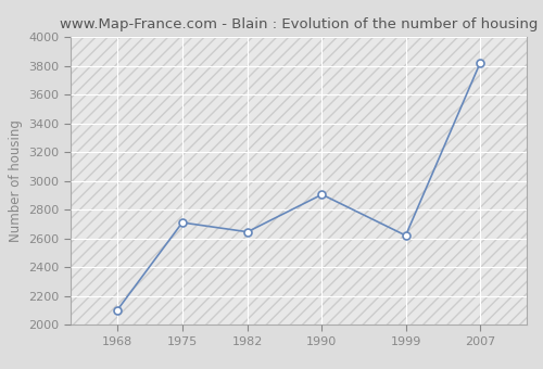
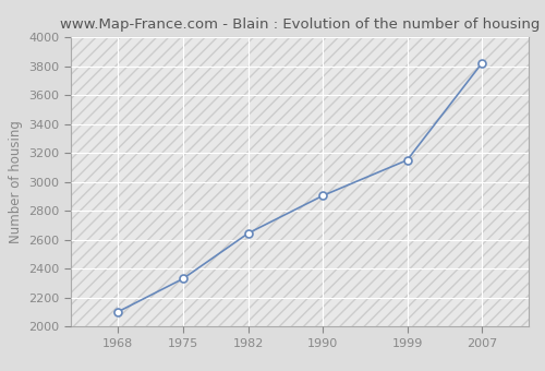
1975: 2710 -> 2330
1999: 2620 -> 3150
